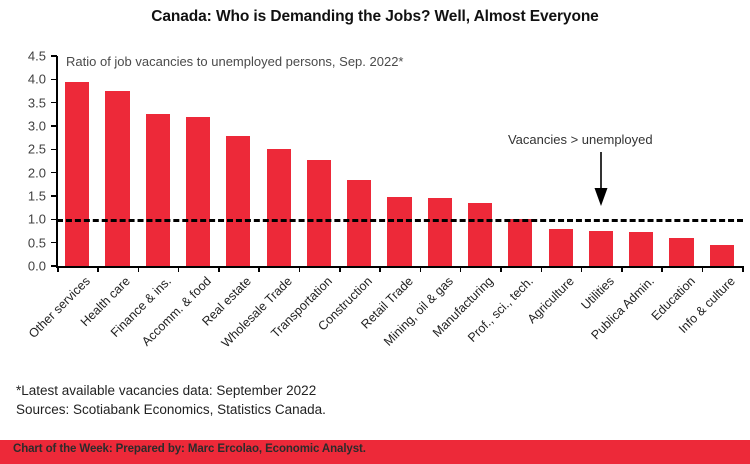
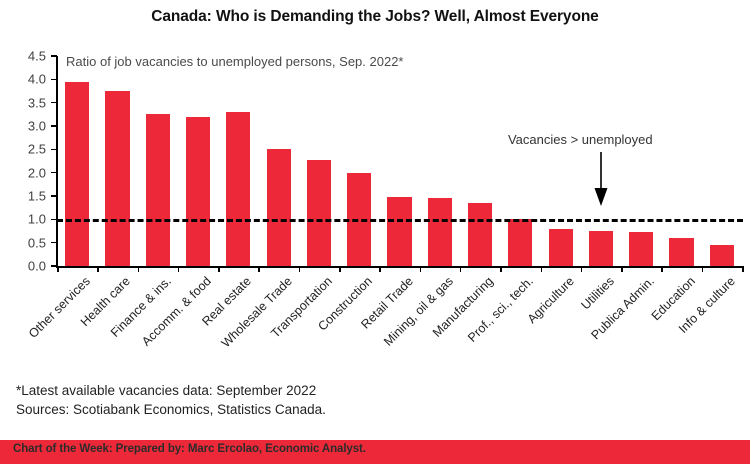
Real estate: 2.8 -> 3.3
Construction: 1.9 -> 2.0
